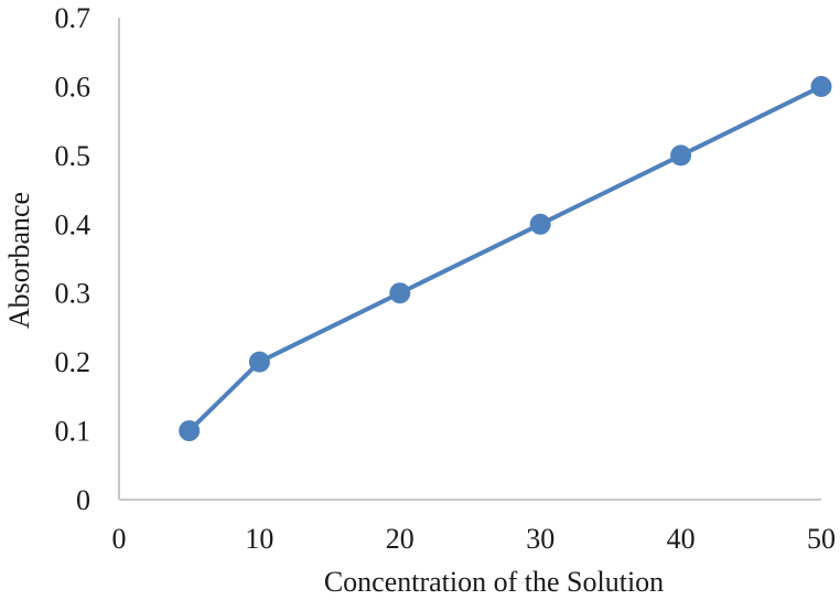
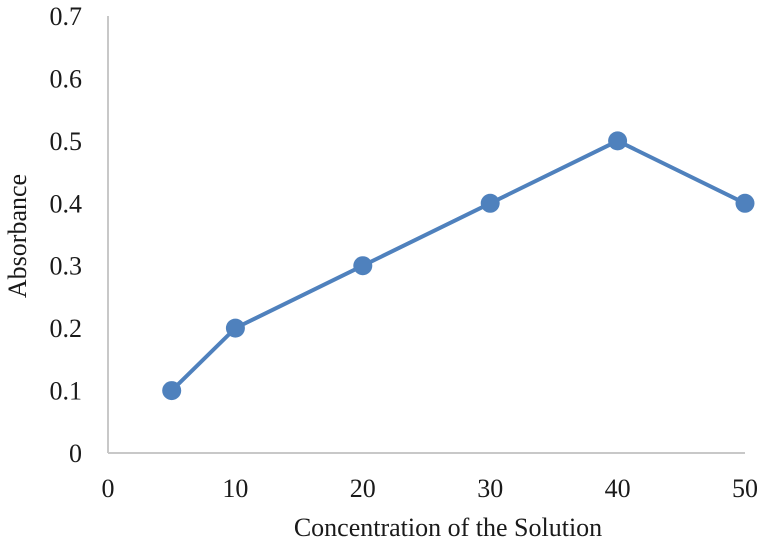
50: 0.6 -> 0.4
